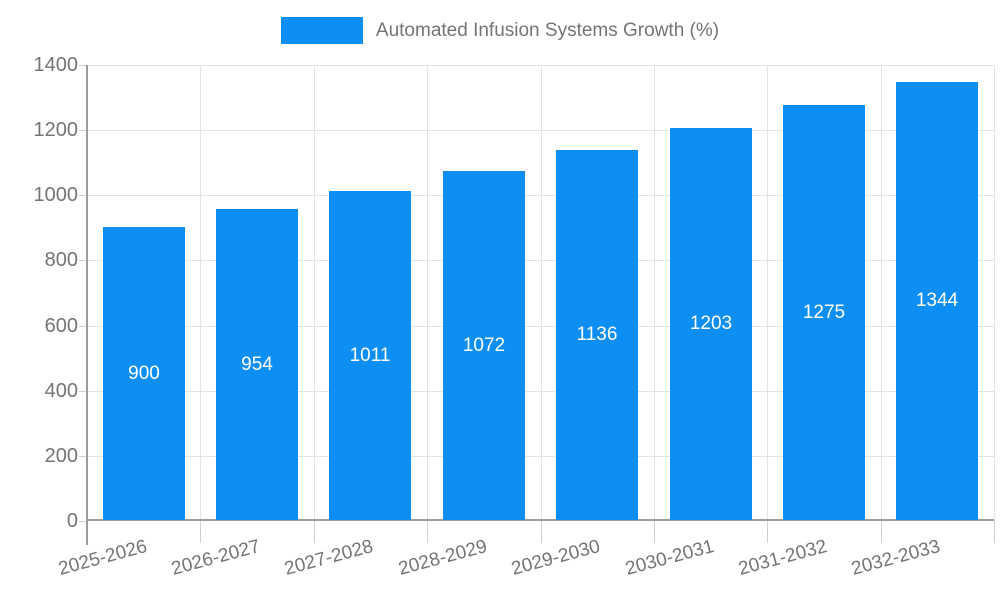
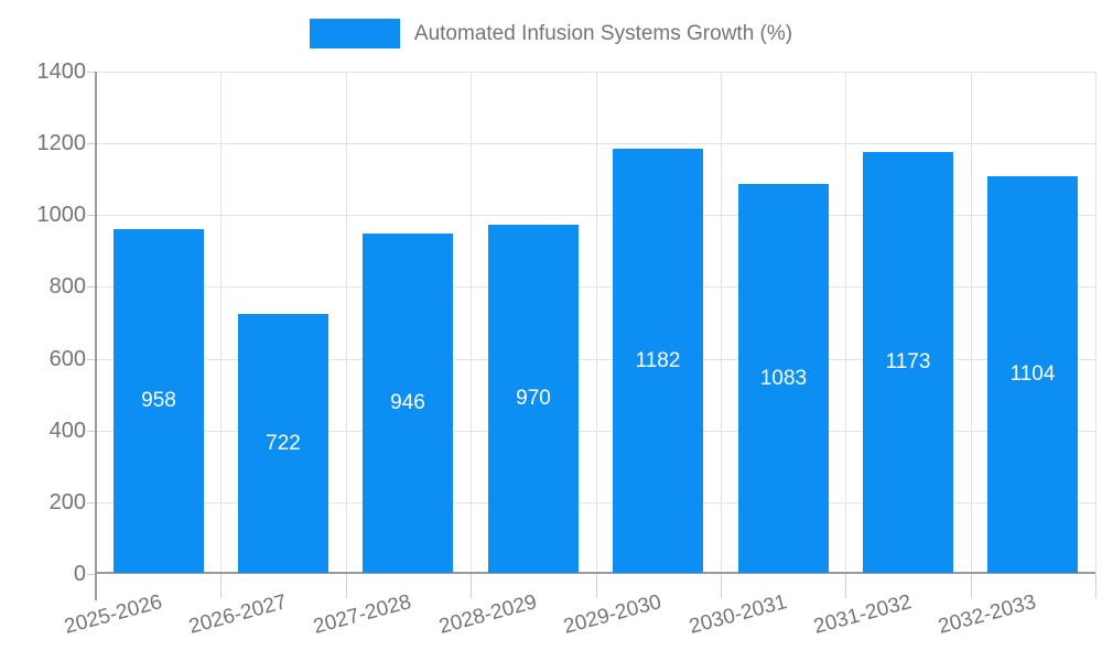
2025-2026: 900 -> 958
2026-2027: 954 -> 722
2027-2028: 1011 -> 946
2028-2029: 1072 -> 970
2029-2030: 1136 -> 1182
2030-2031: 1203 -> 1083
2031-2032: 1275 -> 1173
2032-2033: 1344 -> 1104
